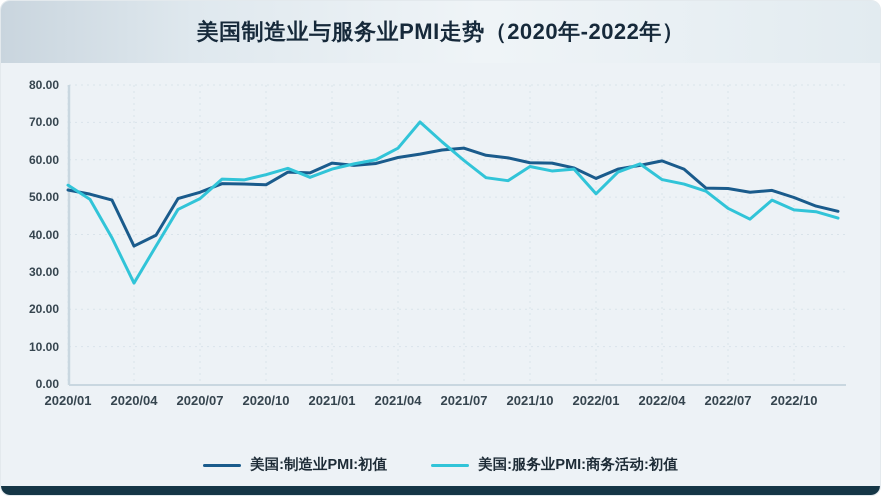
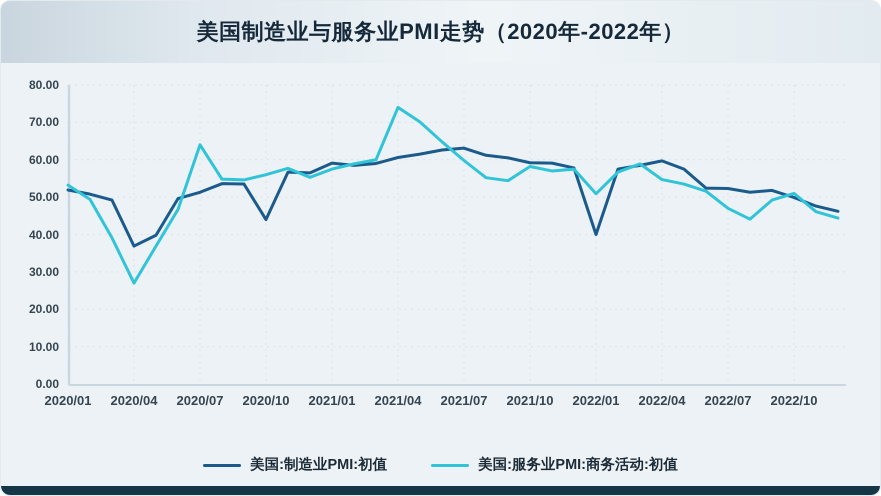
美国:服务业PMI:商务活动:初值/2020/07: 50 -> 64
美国:制造业PMI:初值/2020/10: 53 -> 44
美国:服务业PMI:商务活动:初值/2021/04: 63 -> 74
美国:制造业PMI:初值/2022/01: 55 -> 40
美国:服务业PMI:商务活动:初值/2022/10: 47 -> 51
